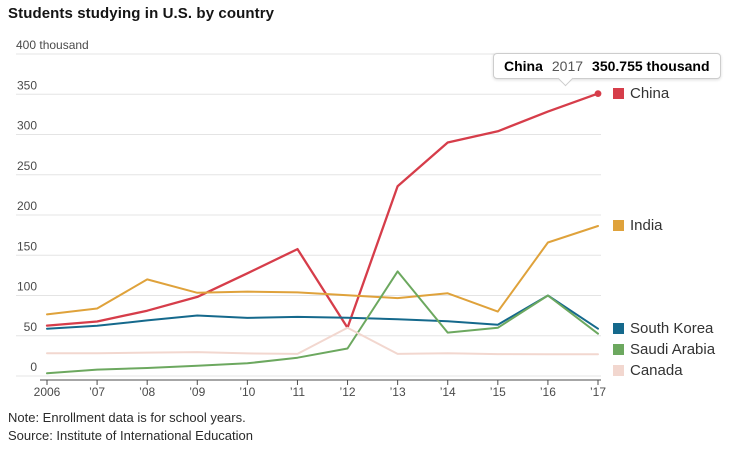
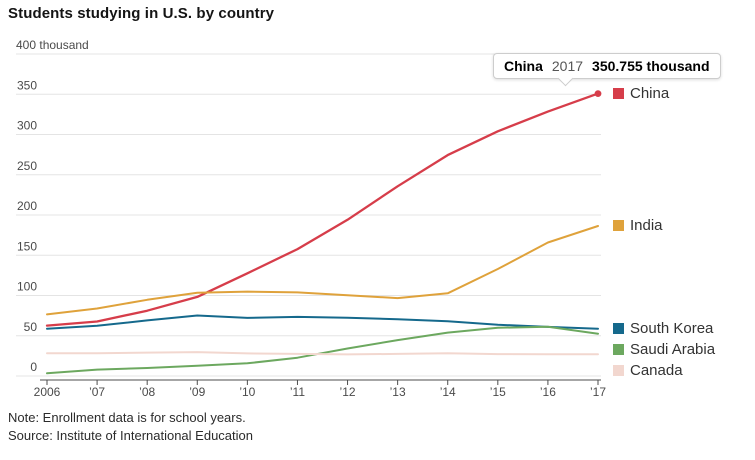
India/’08: 120 -> 90
China/’12: 60 -> 190
Canada/’12: 60 -> 30
Saudi Arabia/’13: 130 -> 40
China/’14: 290 -> 270
India/’15: 80 -> 130
South Korea/’16: 100 -> 60
Saudi Arabia/’16: 100 -> 60
